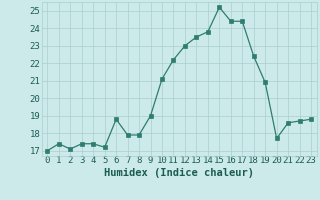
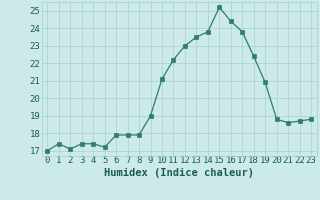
6: 18.8 -> 17.9
17: 24.4 -> 23.8
20: 17.7 -> 18.8
